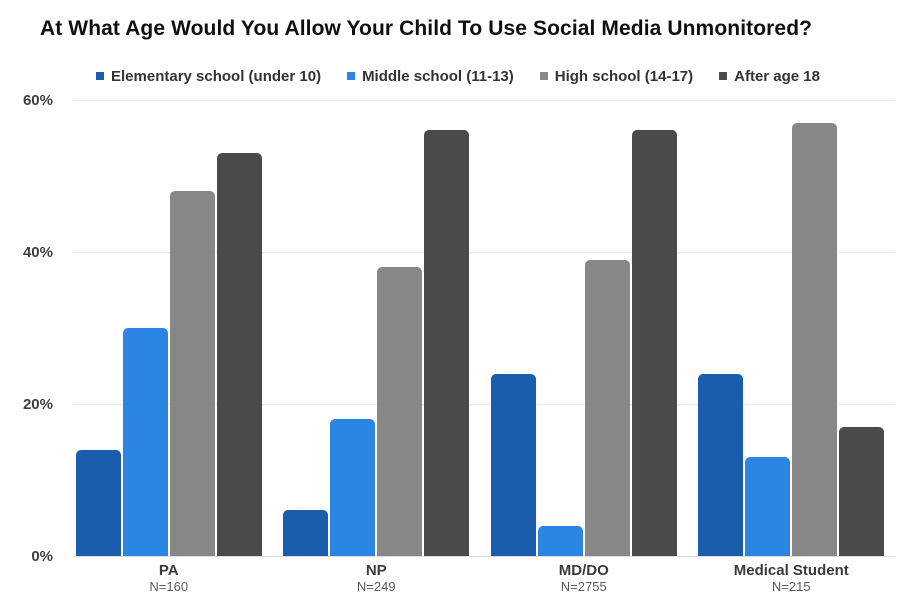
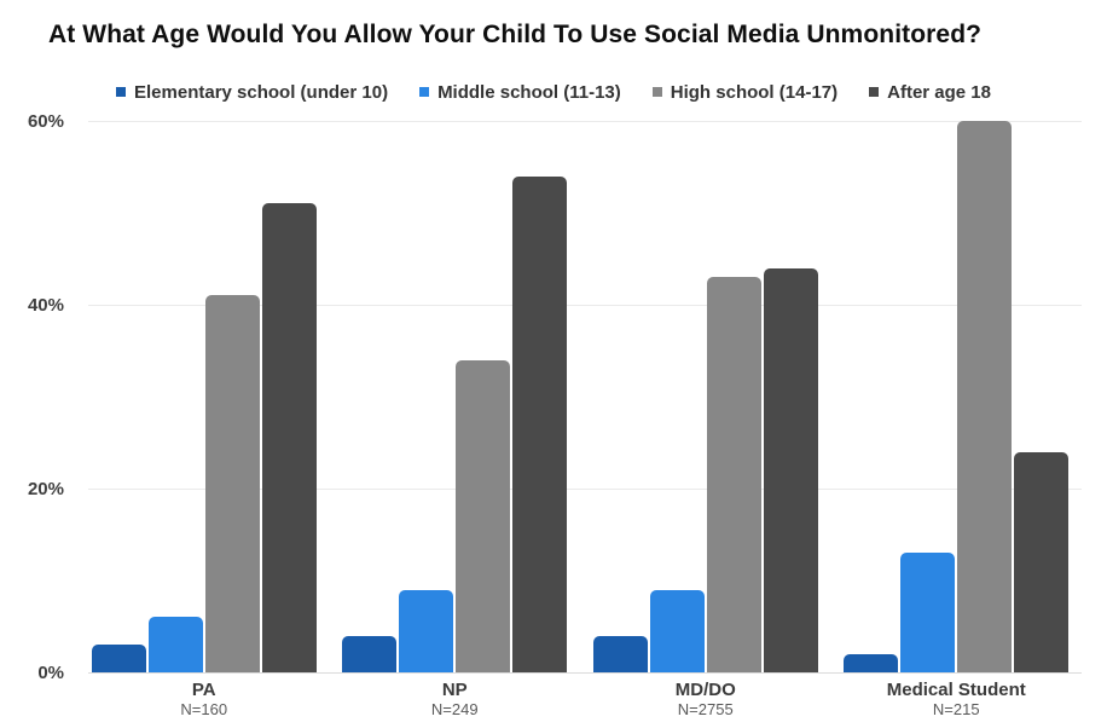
Elementary school (under 10)/PA: 14% -> 3%
Middle school (11-13)/PA: 30% -> 6%
High school (14-17)/PA: 48% -> 41%
After age 18/PA: 53% -> 51%
Elementary school (under 10)/NP: 6% -> 4%
Middle school (11-13)/NP: 18% -> 9%
High school (14-17)/NP: 38% -> 34%
After age 18/NP: 56% -> 54%
Elementary school (under 10)/MD/DO: 24% -> 4%
Middle school (11-13)/MD/DO: 4% -> 9%
High school (14-17)/MD/DO: 39% -> 43%
After age 18/MD/DO: 56% -> 44%
Elementary school (under 10)/Medical Student: 24% -> 2%
High school (14-17)/Medical Student: 57% -> 60%
After age 18/Medical Student: 17% -> 24%
